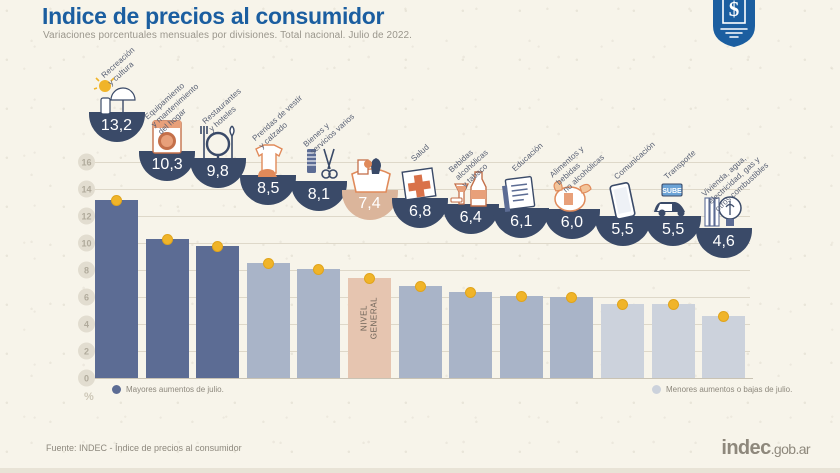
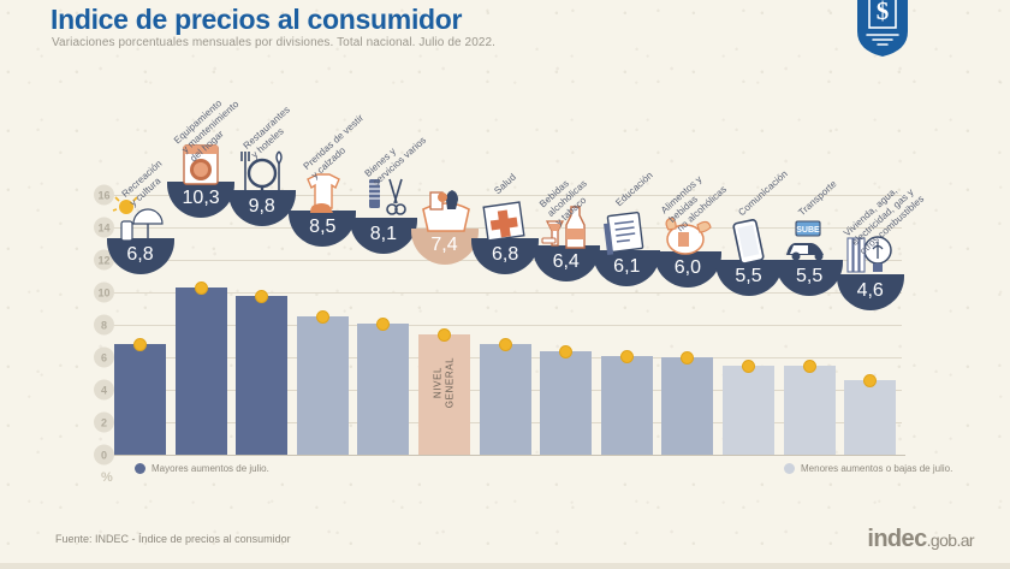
Recreación y cultura: 13,2 -> 6,8
